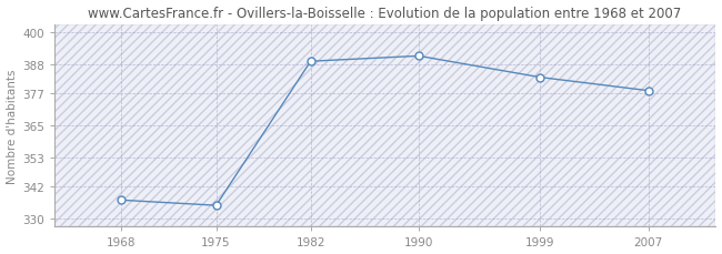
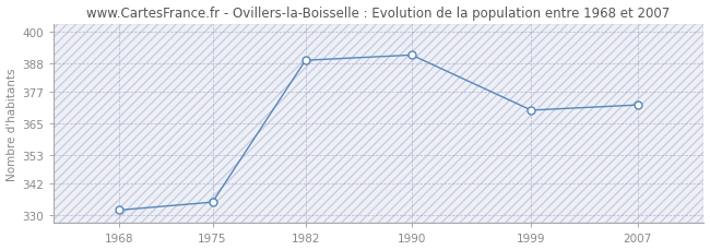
1968: 337 -> 332
1999: 383 -> 370
2007: 378 -> 372
